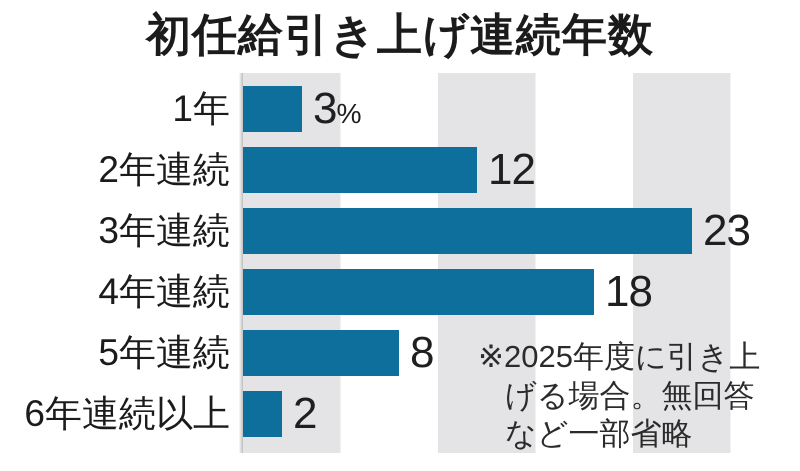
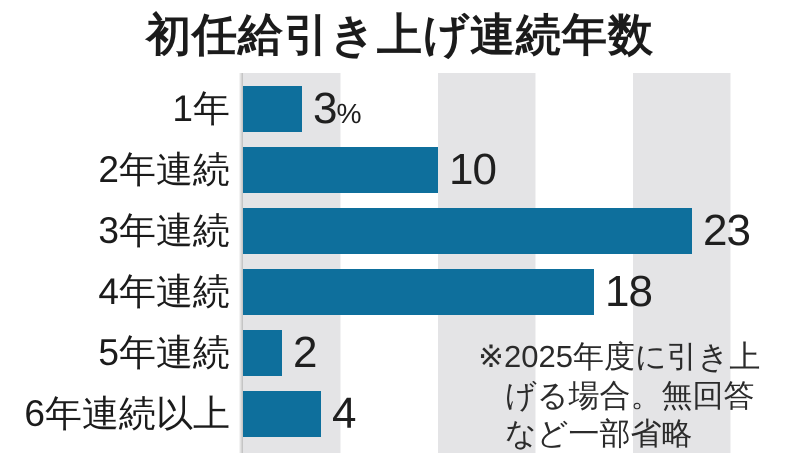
2年連続: 12 -> 10
5年連続: 8 -> 2
6年連続以上: 2 -> 4
